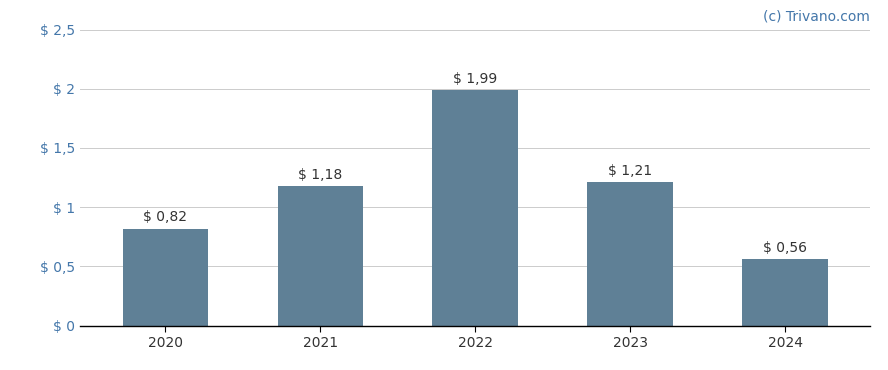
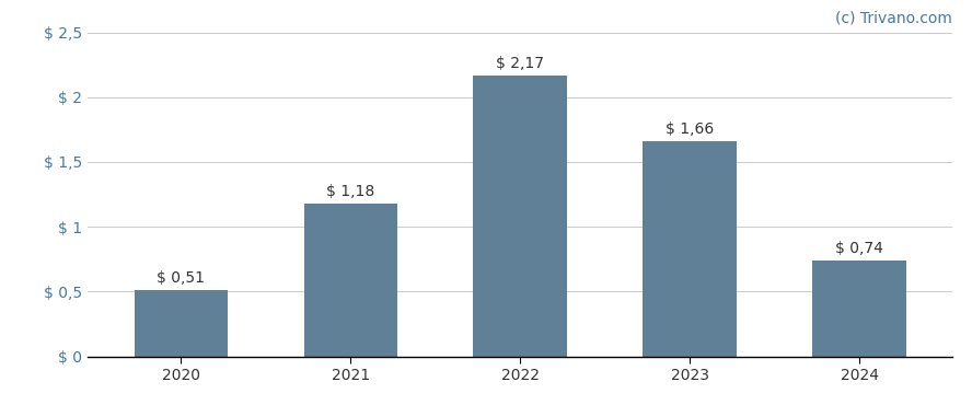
2020: 0,82 -> 0,51
2022: 1,99 -> 2,17
2023: 1,21 -> 1,66
2024: 0,56 -> 0,74
